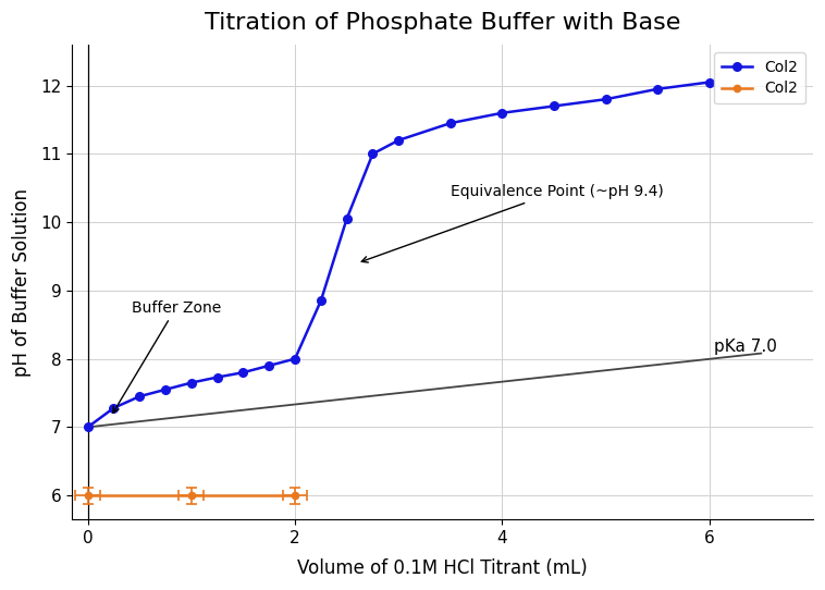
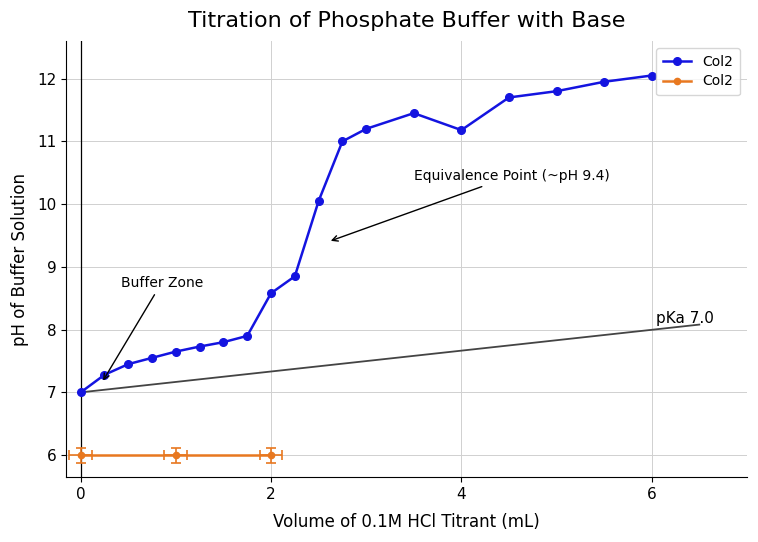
Col2/2: 8.00 -> 8.58
Col2/4: 11.60 -> 11.18
